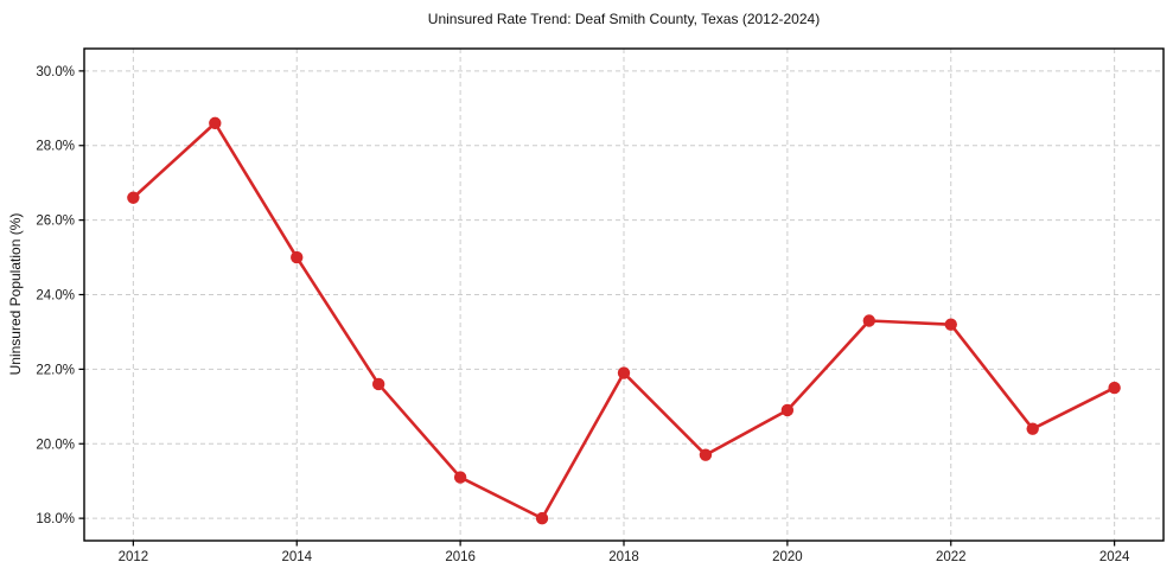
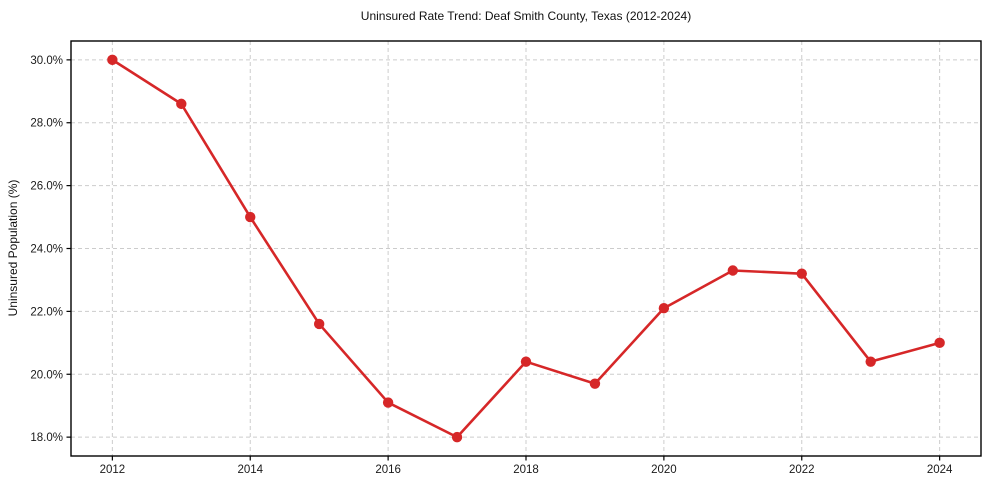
2012: 26.6% -> 30.0%
2018: 21.9% -> 20.4%
2020: 20.9% -> 22.1%
2024: 21.5% -> 21.0%
